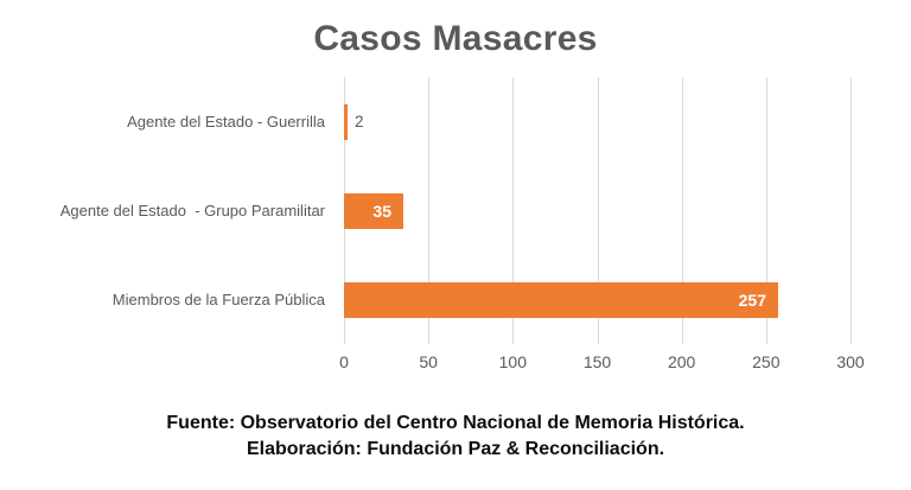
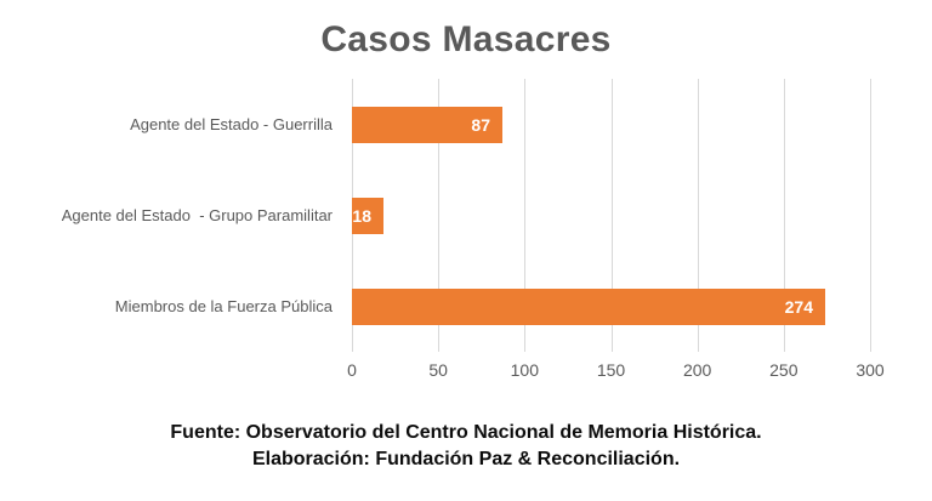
Agente del Estado - Guerrilla: 2 -> 87
Agente del Estado - Grupo Paramilitar: 35 -> 18
Miembros de la Fuerza Pública: 257 -> 274
